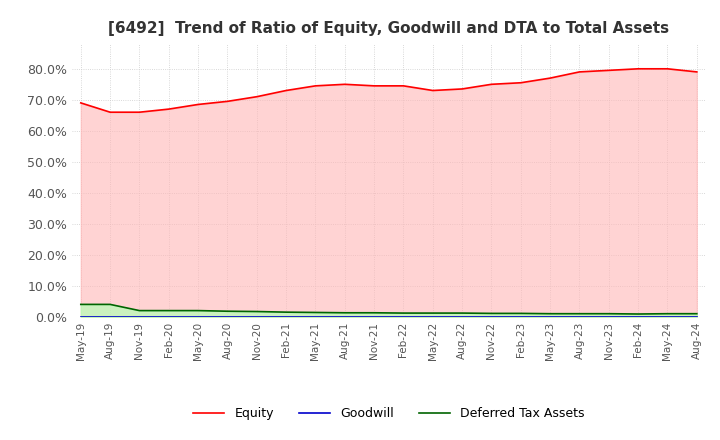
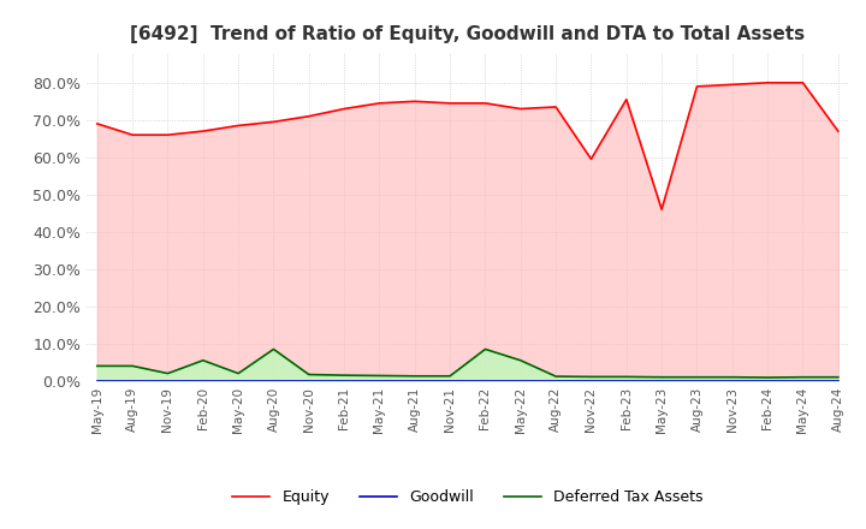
Deferred Tax Assets/Feb-20: 2.0% -> 5.5%
Deferred Tax Assets/Aug-20: 1.8% -> 8.5%
Deferred Tax Assets/Feb-22: 1.2% -> 8.5%
Deferred Tax Assets/May-22: 1.2% -> 5.5%
Equity/Nov-22: 75.0% -> 59.5%
Equity/May-23: 77.0% -> 46.0%
Equity/Aug-24: 79.0% -> 67.0%
